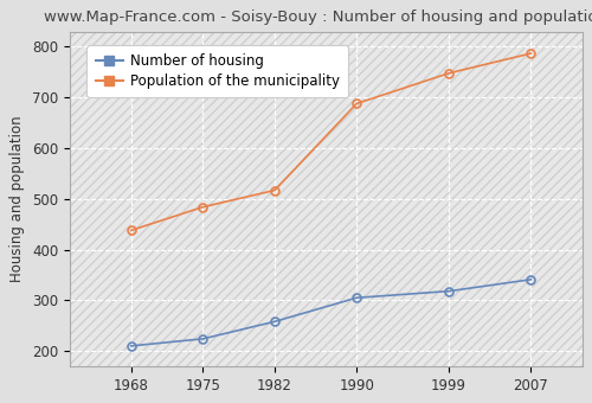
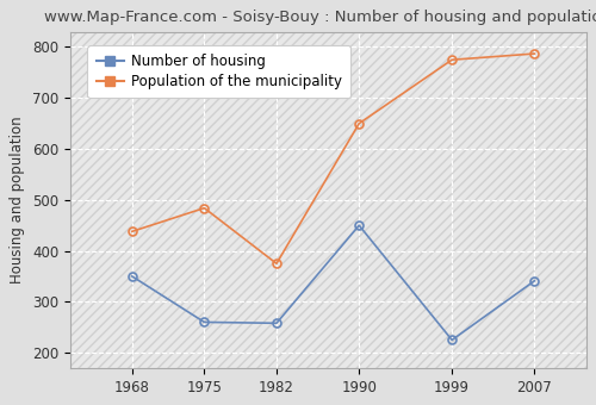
Number of housing/1968: 210 -> 350
Number of housing/1975: 224 -> 260
Population of the municipality/1982: 517 -> 375
Number of housing/1990: 305 -> 450
Population of the municipality/1990: 688 -> 650
Number of housing/1999: 318 -> 225
Population of the municipality/1999: 748 -> 775
